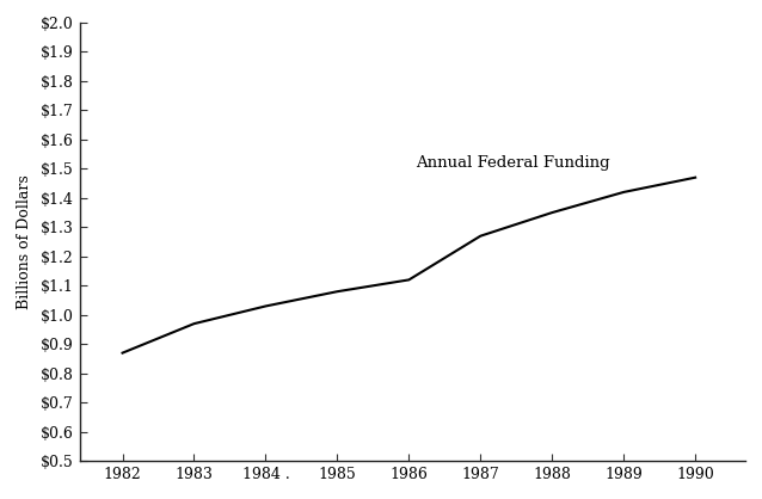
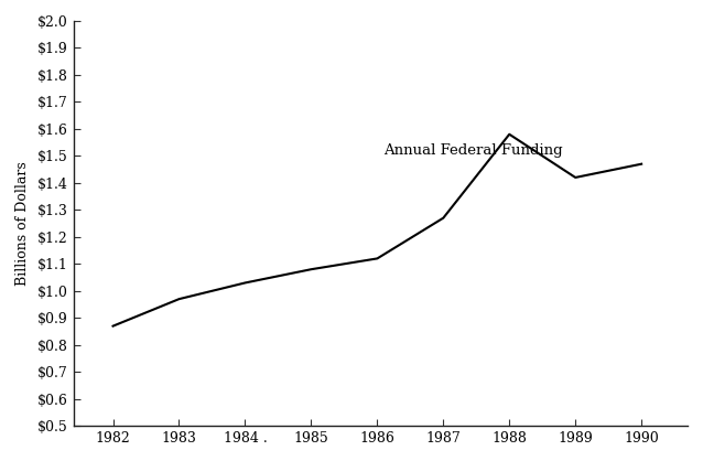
1988: $1.35 -> $1.58
